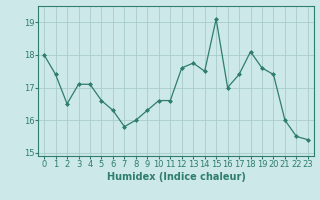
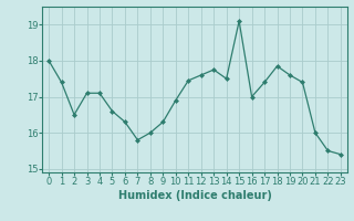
10: 16.60 -> 16.90
11: 16.60 -> 17.45
18: 18.10 -> 17.85
